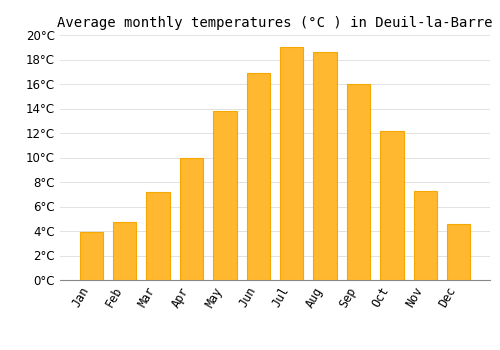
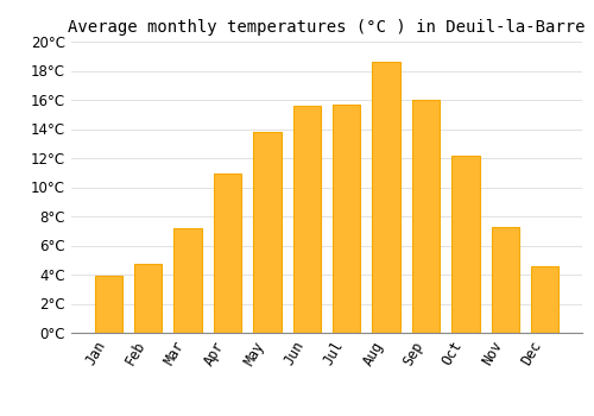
Apr: 10.0°C -> 10.9°C
Jun: 16.9°C -> 15.6°C
Jul: 19.0°C -> 15.7°C
